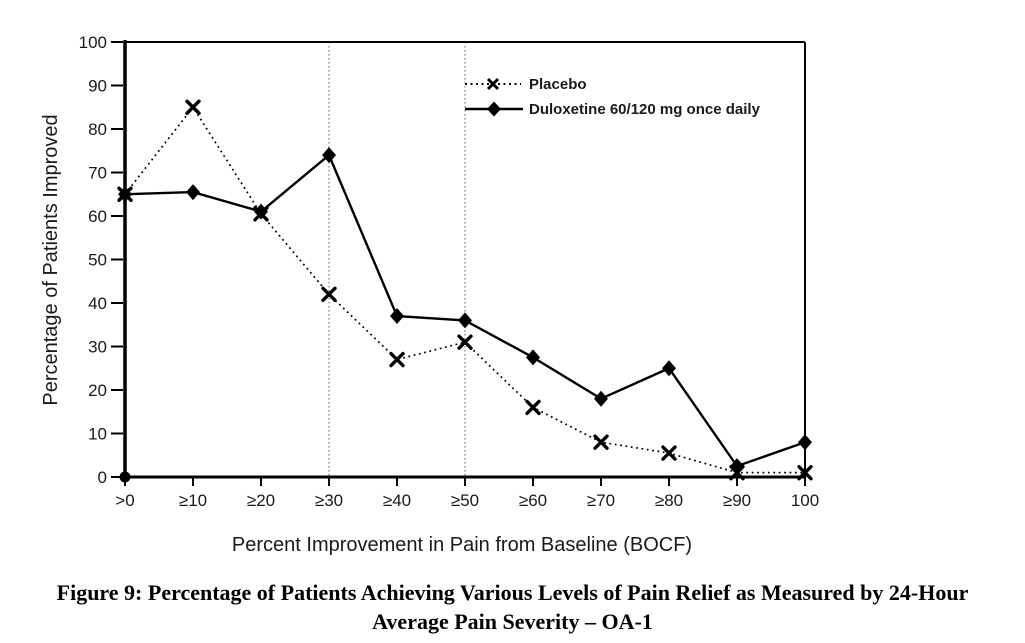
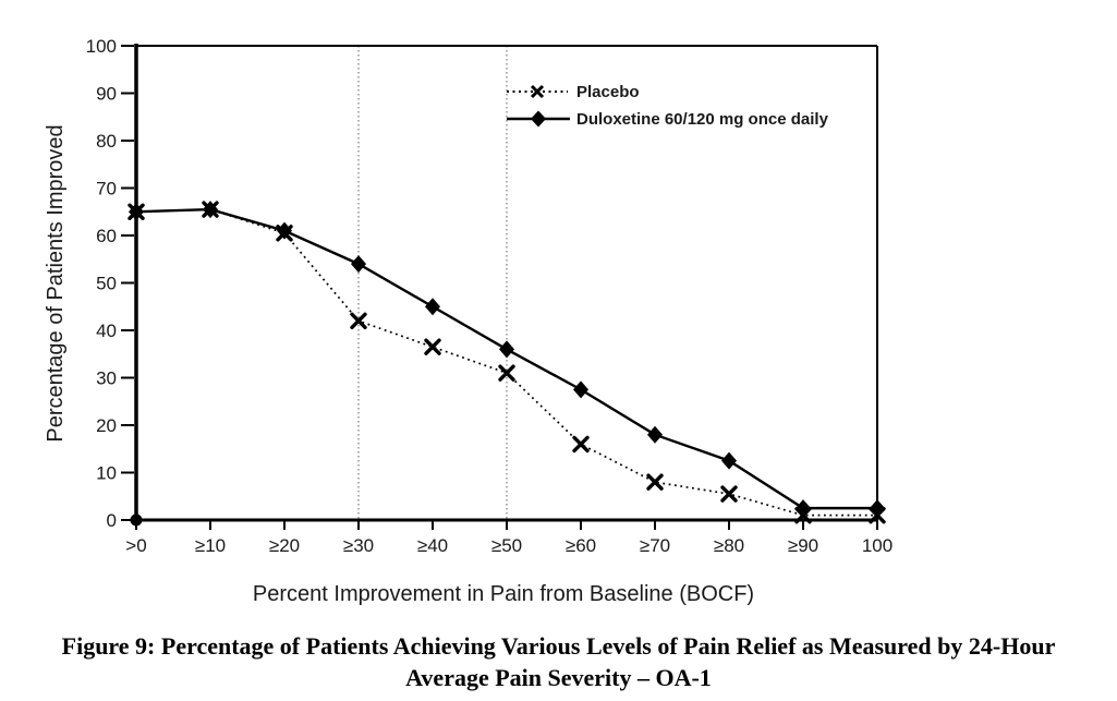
Placebo/≥10: 85 -> 66
Duloxetine 60/120 mg once daily/≥30: 74 -> 54
Placebo/≥40: 27 -> 36
Duloxetine 60/120 mg once daily/≥40: 37 -> 45
Duloxetine 60/120 mg once daily/≥80: 25 -> 12
Duloxetine 60/120 mg once daily/100: 8 -> 2
